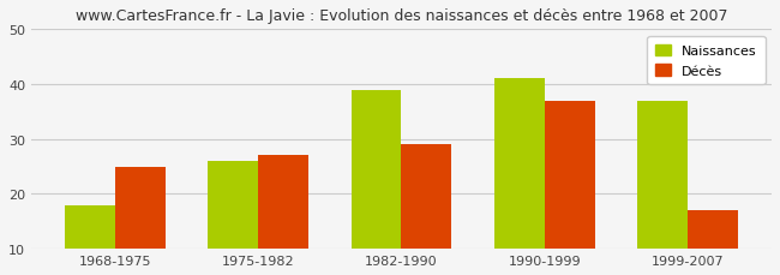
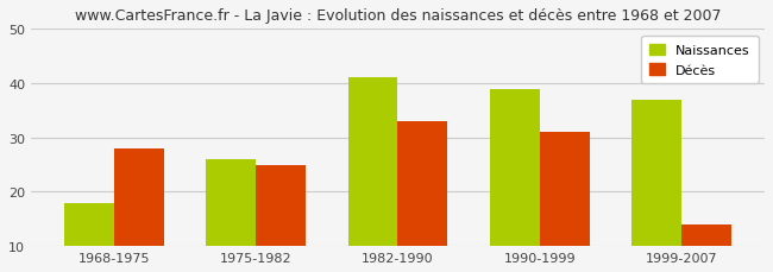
Décès/1968-1975: 25 -> 28
Décès/1975-1982: 27 -> 25
Naissances/1982-1990: 39 -> 41
Décès/1982-1990: 29 -> 33
Naissances/1990-1999: 41 -> 39
Décès/1990-1999: 37 -> 31
Décès/1999-2007: 17 -> 14
